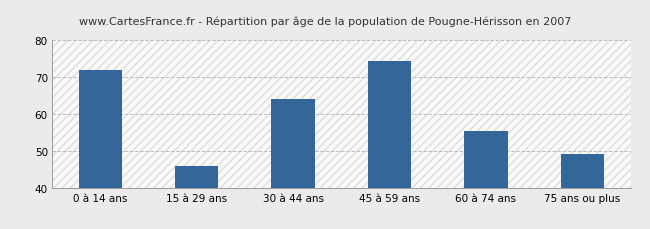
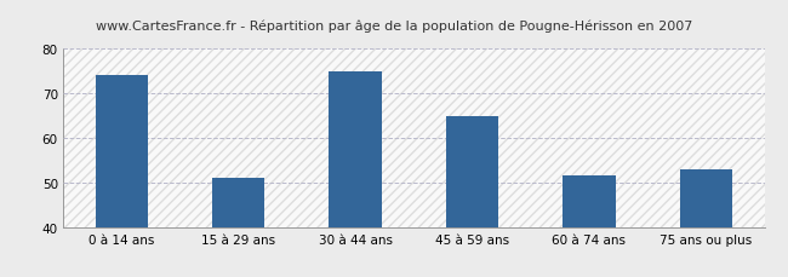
0 à 14 ans: 72.0 -> 74.0
15 à 29 ans: 46.0 -> 51.0
30 à 44 ans: 64.0 -> 75.0
45 à 59 ans: 74.5 -> 65.0
60 à 74 ans: 55.5 -> 51.5
75 ans ou plus: 49.0 -> 53.0
